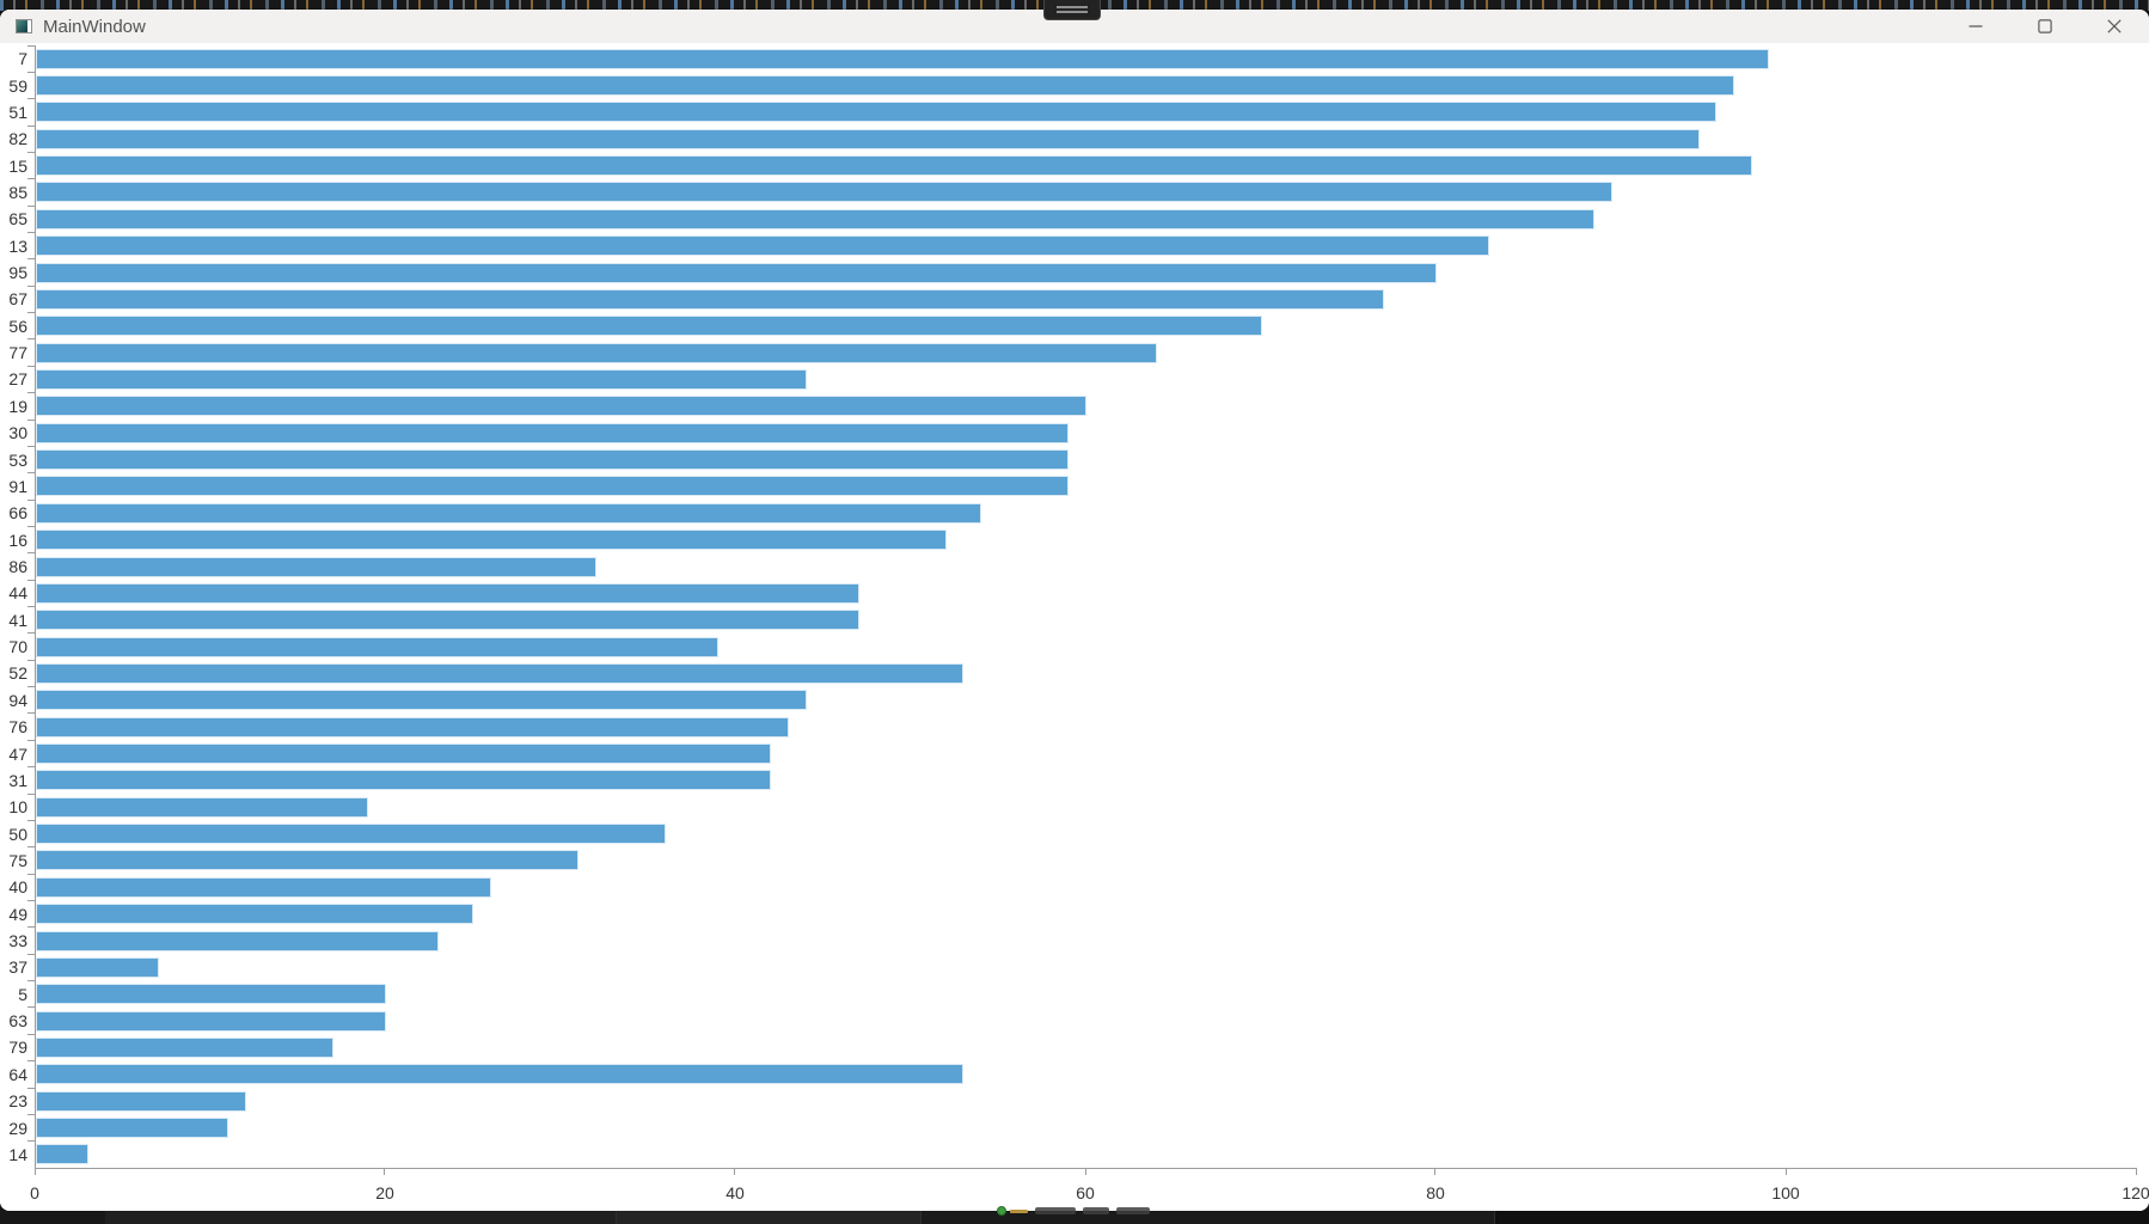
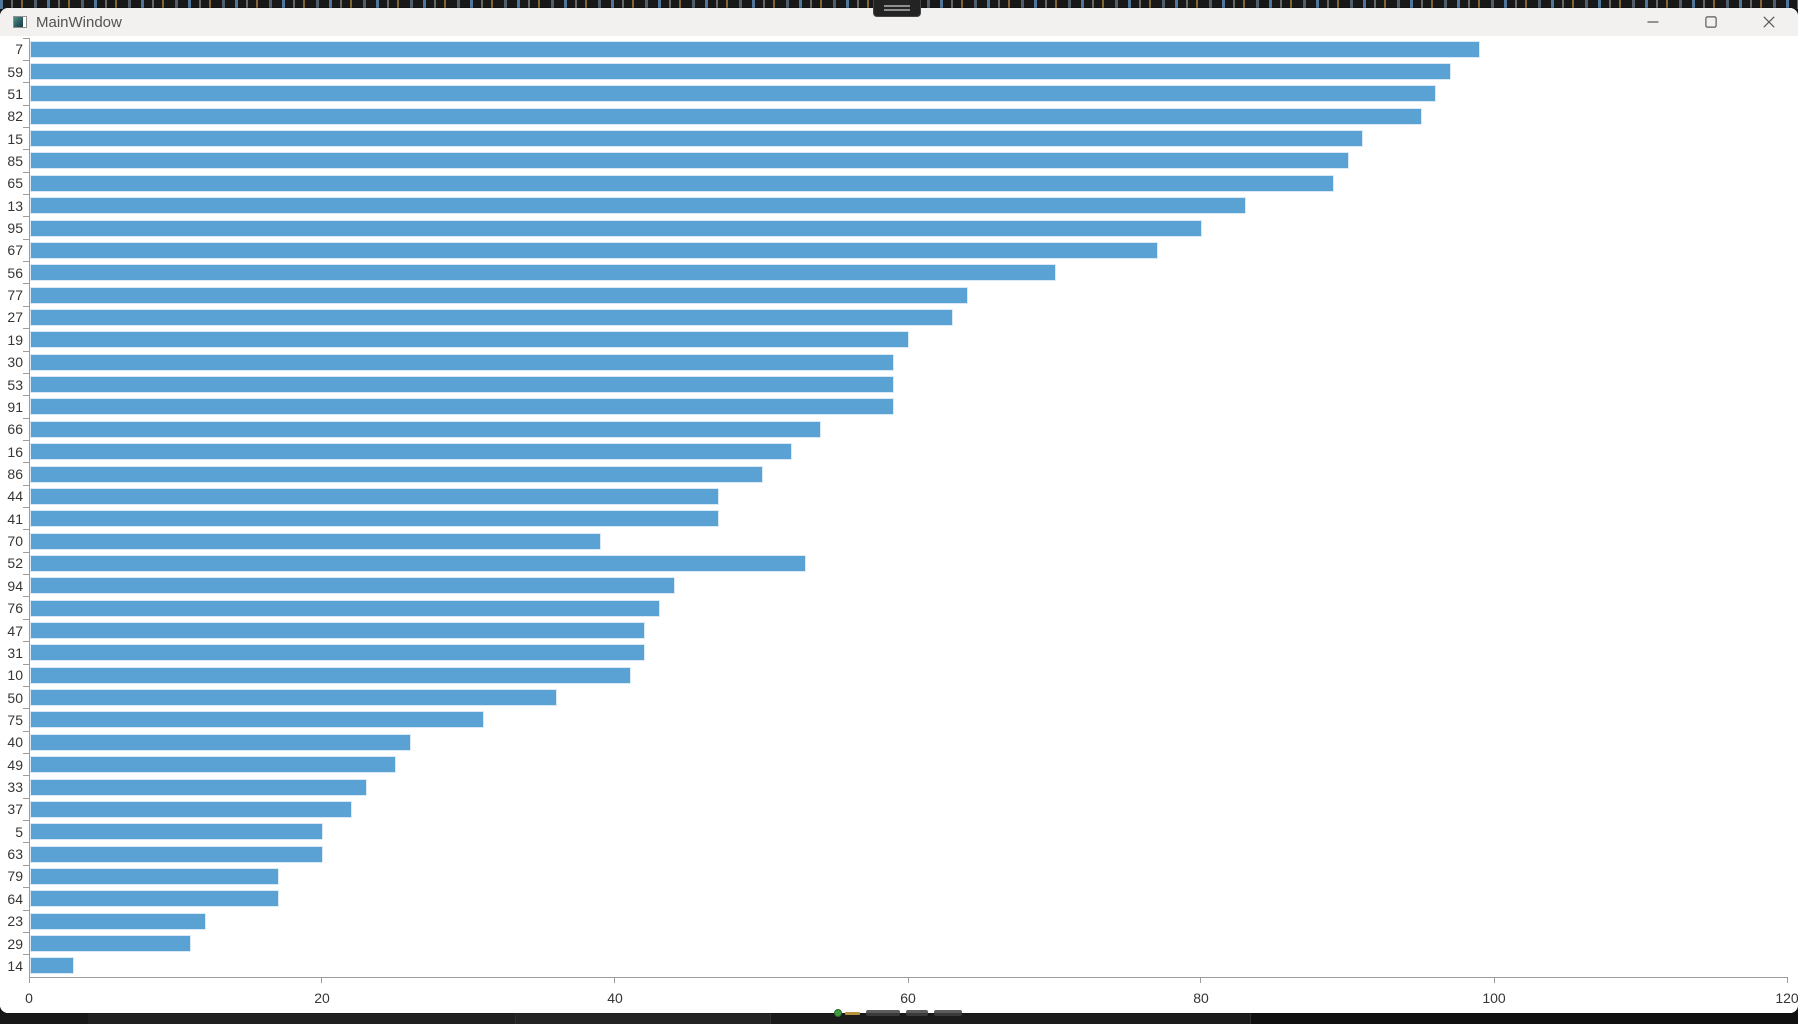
15: 98 -> 91
27: 44 -> 63
86: 32 -> 50
10: 19 -> 41
37: 7 -> 22
64: 53 -> 17
